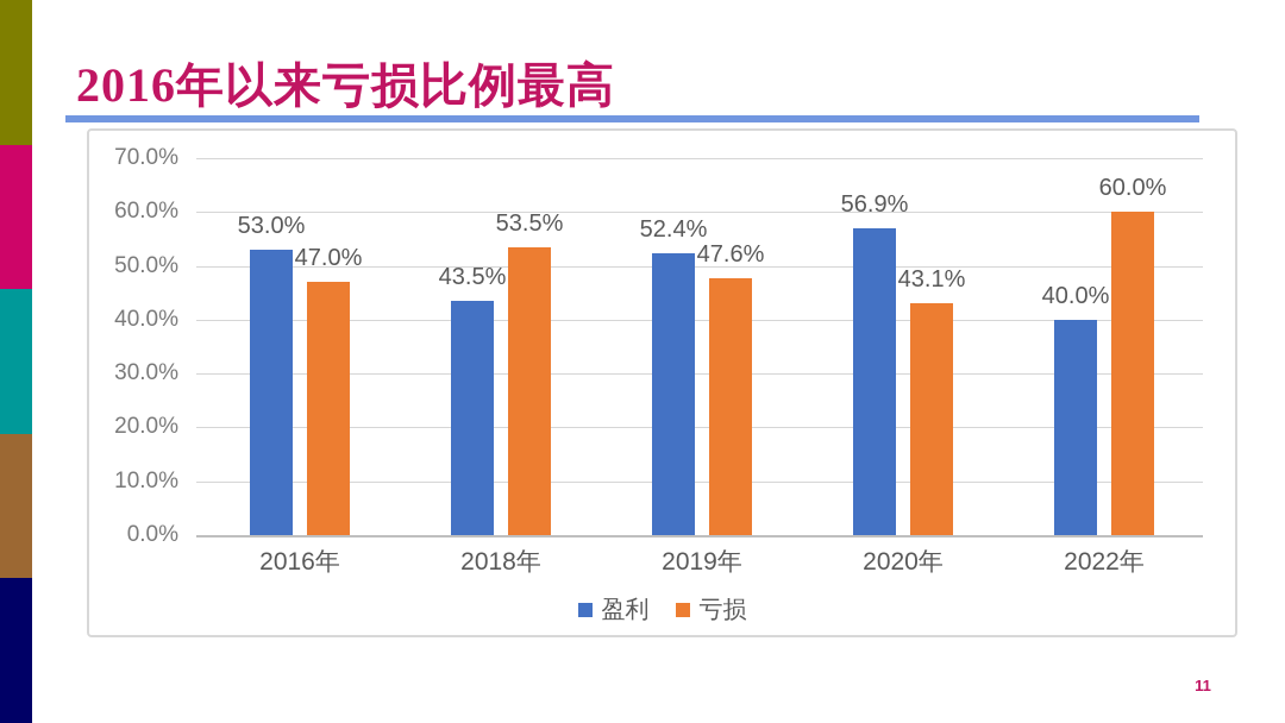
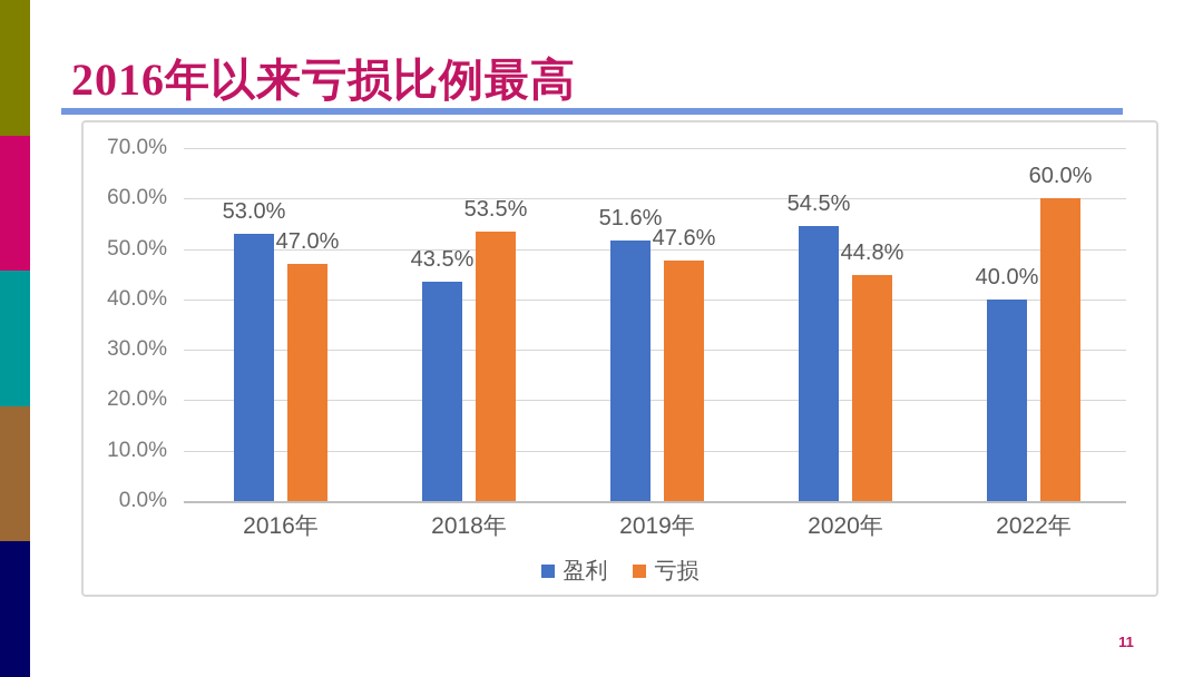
盈利/2019年: 52.4% -> 51.6%
盈利/2020年: 56.9% -> 54.5%
亏损/2020年: 43.1% -> 44.8%
